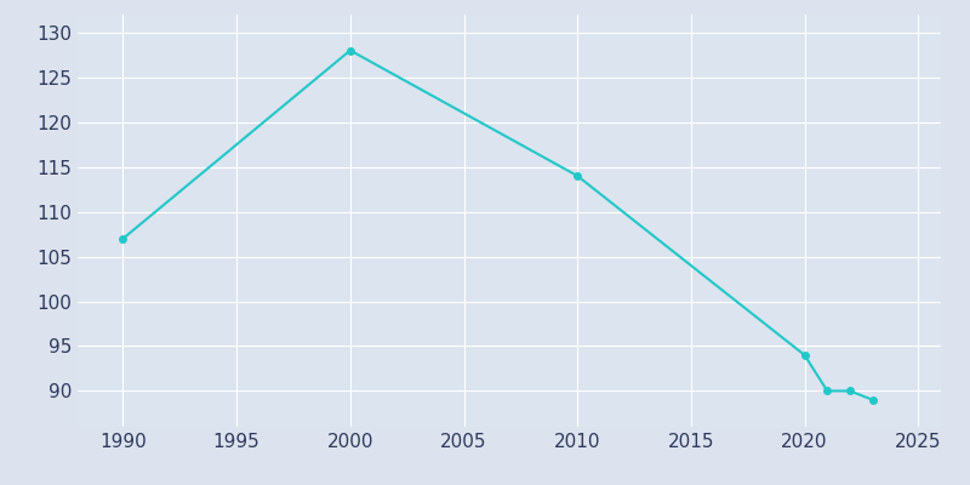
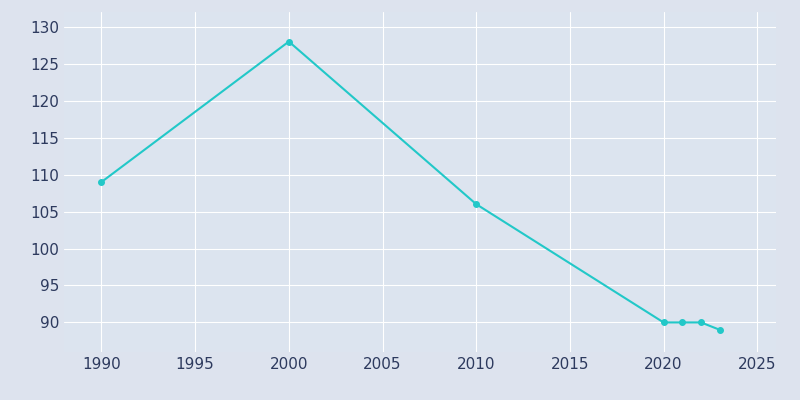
1990: 107 -> 109
2010: 114 -> 106
2020: 94 -> 90
